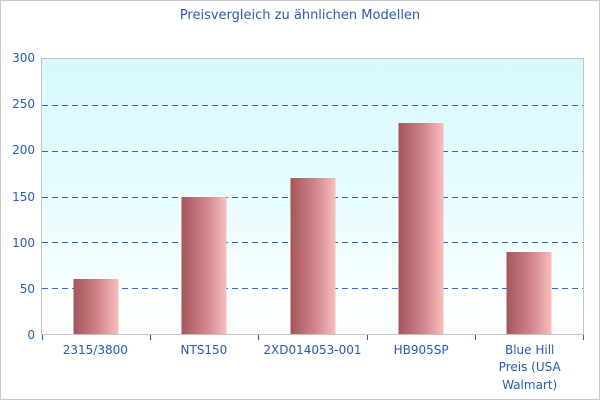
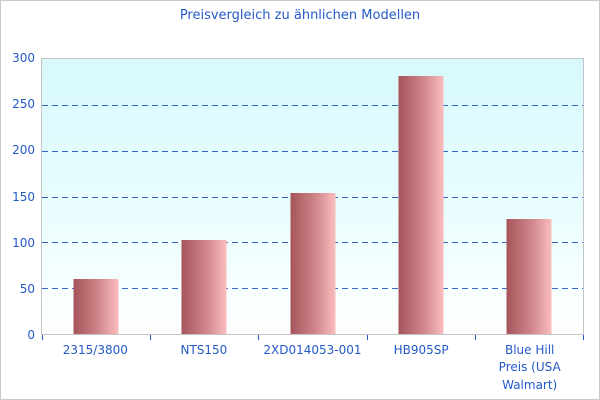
NTS150: 150 -> 100
2XD014053-001: 170 -> 150
HB905SP: 230 -> 280
Blue Hill Preis (USA Walmart): 90 -> 130
